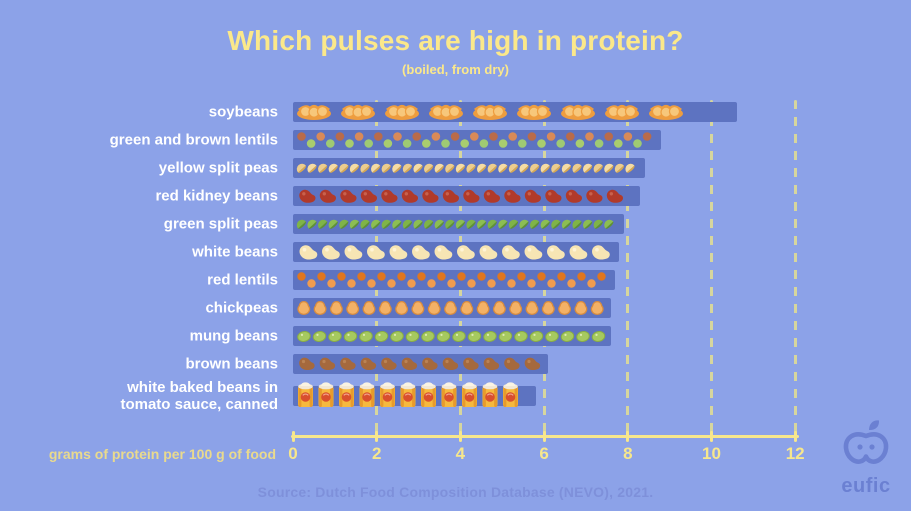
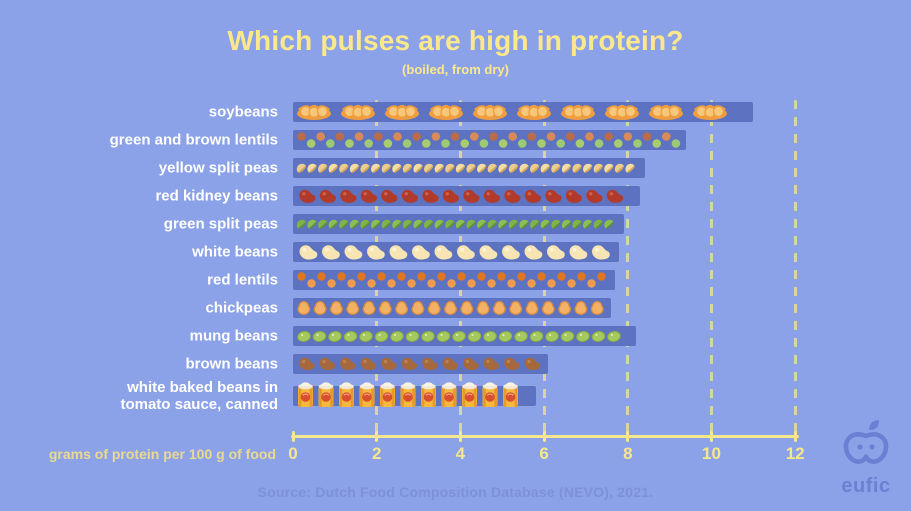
soybeans: 10.6 -> 11.0
green and brown lentils: 8.8 -> 9.4
mung beans: 7.6 -> 8.2
